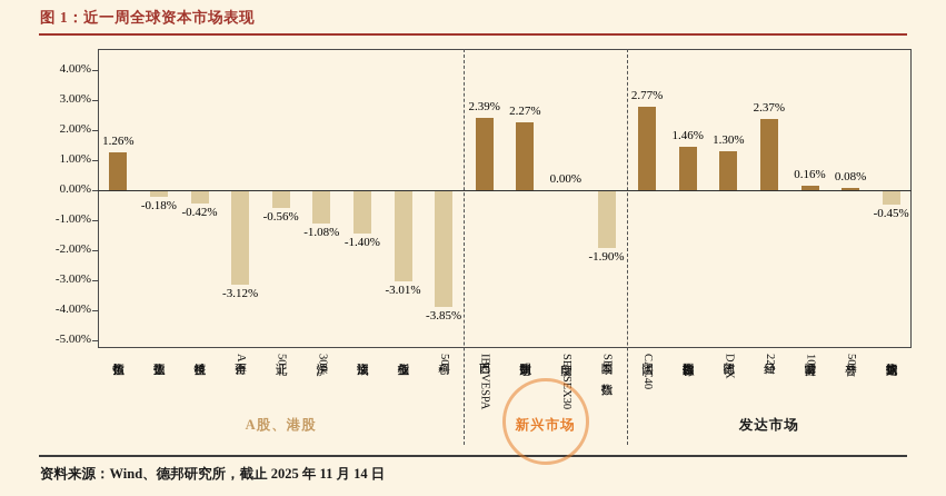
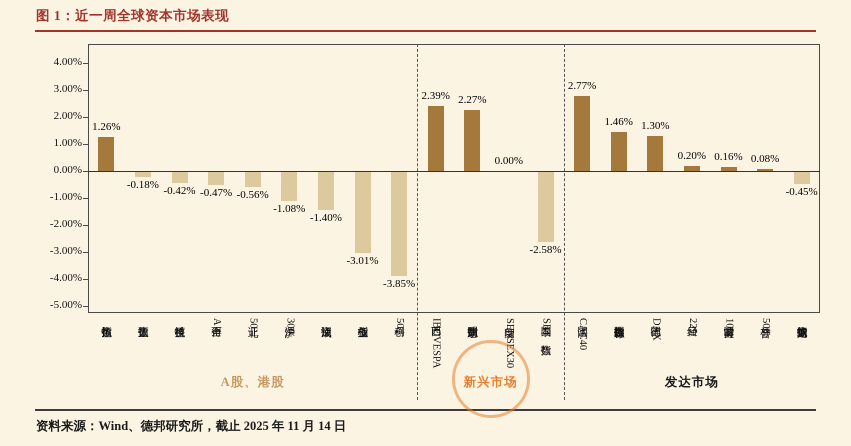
万得全A: -3.12% -> -0.47%
泰国SET指数: -1.90% -> -2.58%
日经225: 2.37% -> 0.20%
